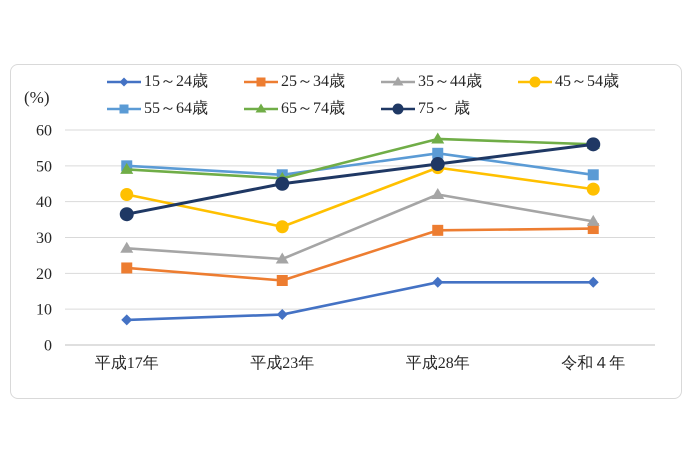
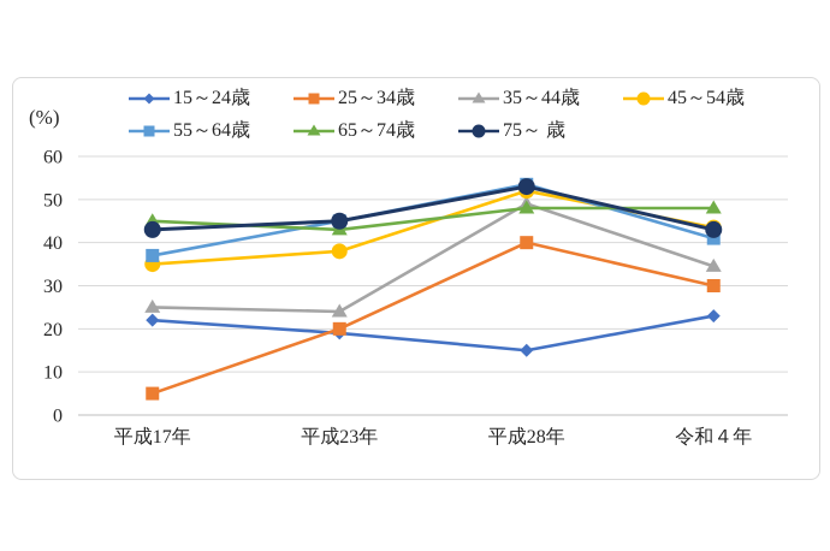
15～24歳/平成17年: 7 -> 22
25～34歳/平成17年: 22 -> 5
35～44歳/平成17年: 27 -> 25
45～54歳/平成17年: 42 -> 35
55～64歳/平成17年: 50 -> 37
65～74歳/平成17年: 49 -> 45
75～ 歳/平成17年: 36 -> 43
15～24歳/平成23年: 8 -> 19
25～34歳/平成23年: 18 -> 20
45～54歳/平成23年: 33 -> 38
55～64歳/平成23年: 48 -> 45
65～74歳/平成23年: 46 -> 43
15～24歳/平成28年: 18 -> 15
25～34歳/平成28年: 32 -> 40
35～44歳/平成28年: 42 -> 49
45～54歳/平成28年: 50 -> 52
65～74歳/平成28年: 58 -> 48
75～ 歳/平成28年: 50 -> 53
15～24歳/令和４年: 18 -> 23
25～34歳/令和４年: 32 -> 30
55～64歳/令和４年: 48 -> 41
65～74歳/令和４年: 56 -> 48
75～ 歳/令和４年: 56 -> 43
